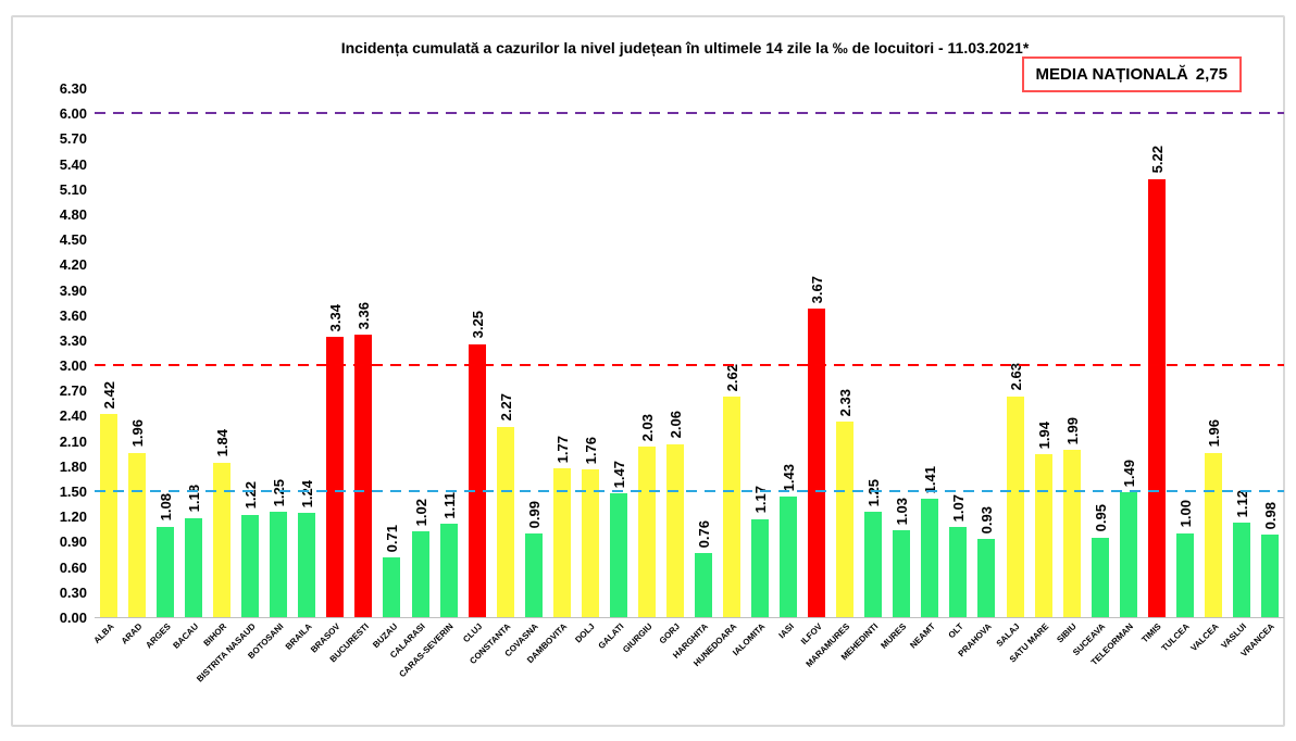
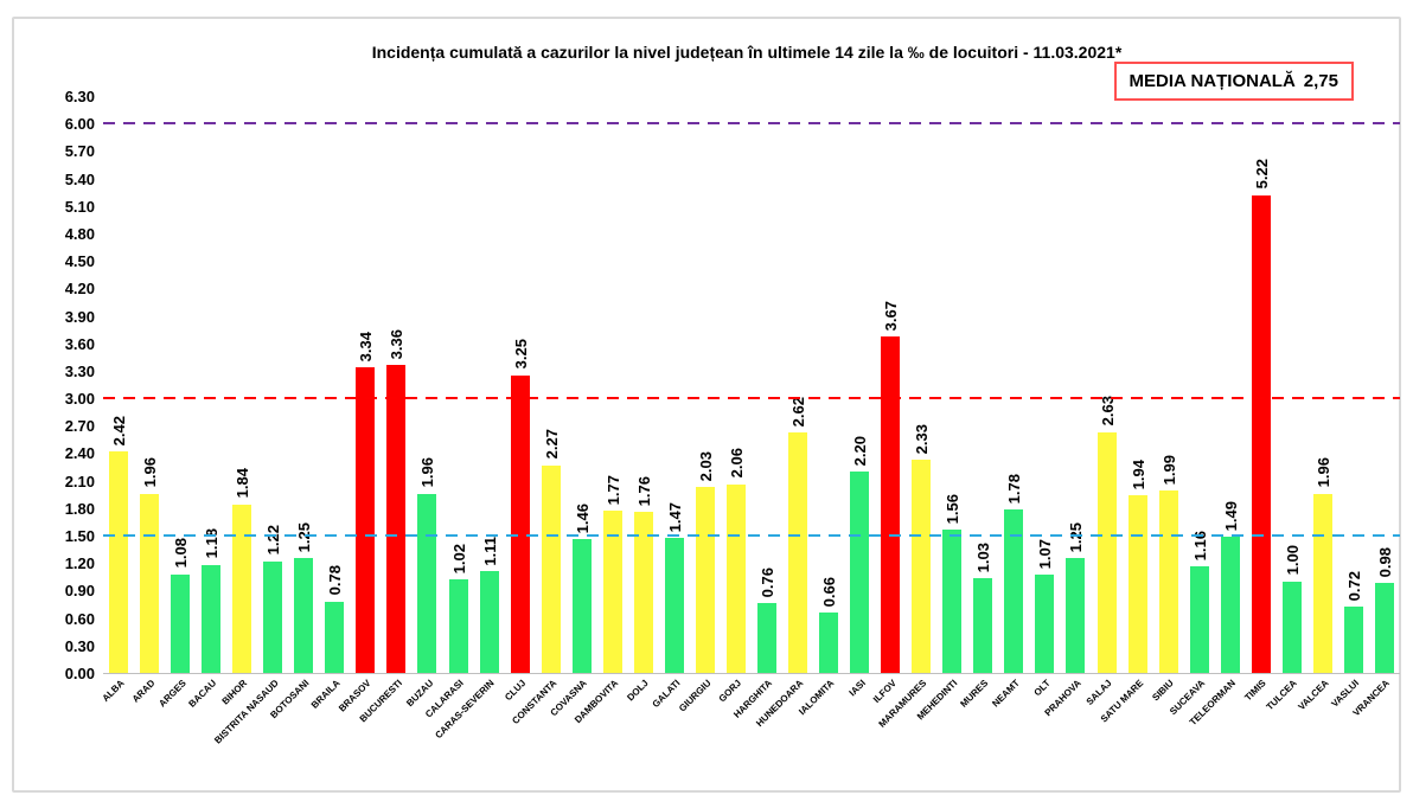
BRAILA: 1.24 -> 0.78
BUZAU: 0.71 -> 1.96
COVASNA: 0.99 -> 1.46
IALOMITA: 1.17 -> 0.66
IASI: 1.43 -> 2.20
MEHEDINTI: 1.25 -> 1.56
NEAMT: 1.41 -> 1.78
PRAHOVA: 0.93 -> 1.25
SUCEAVA: 0.95 -> 1.16
VASLUI: 1.12 -> 0.72
